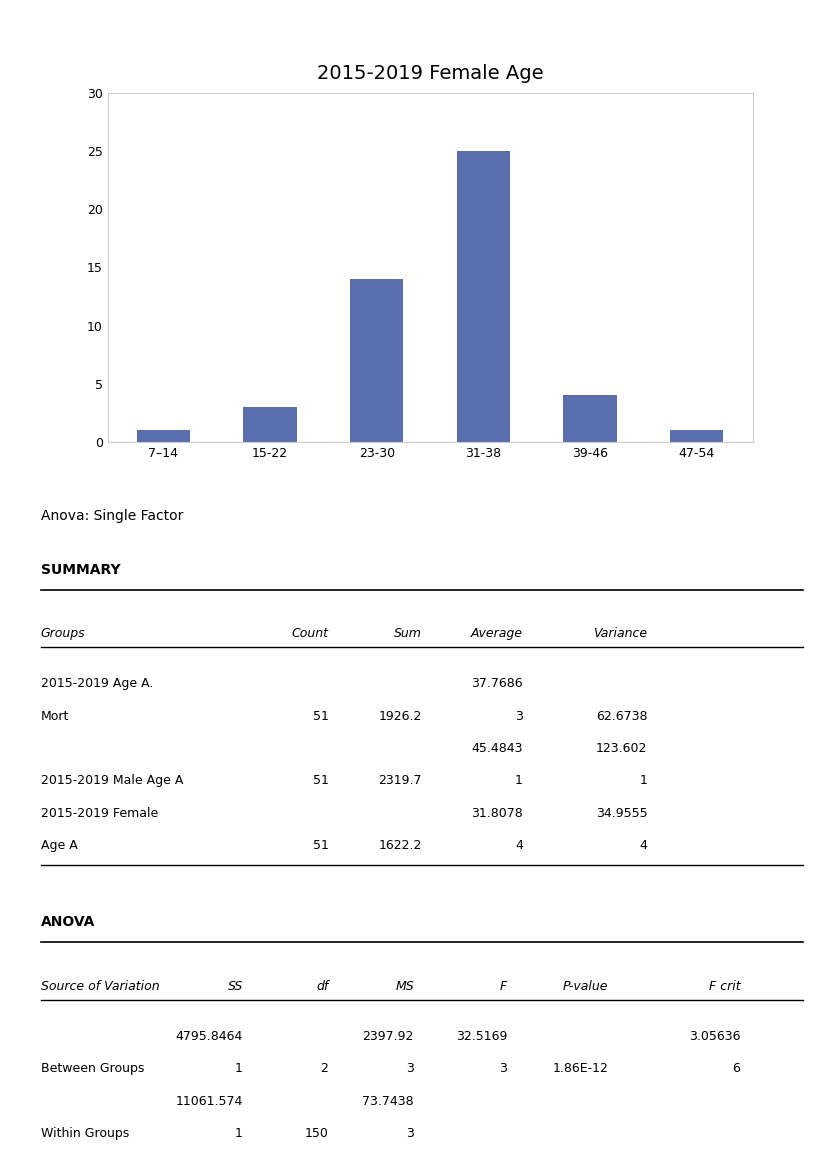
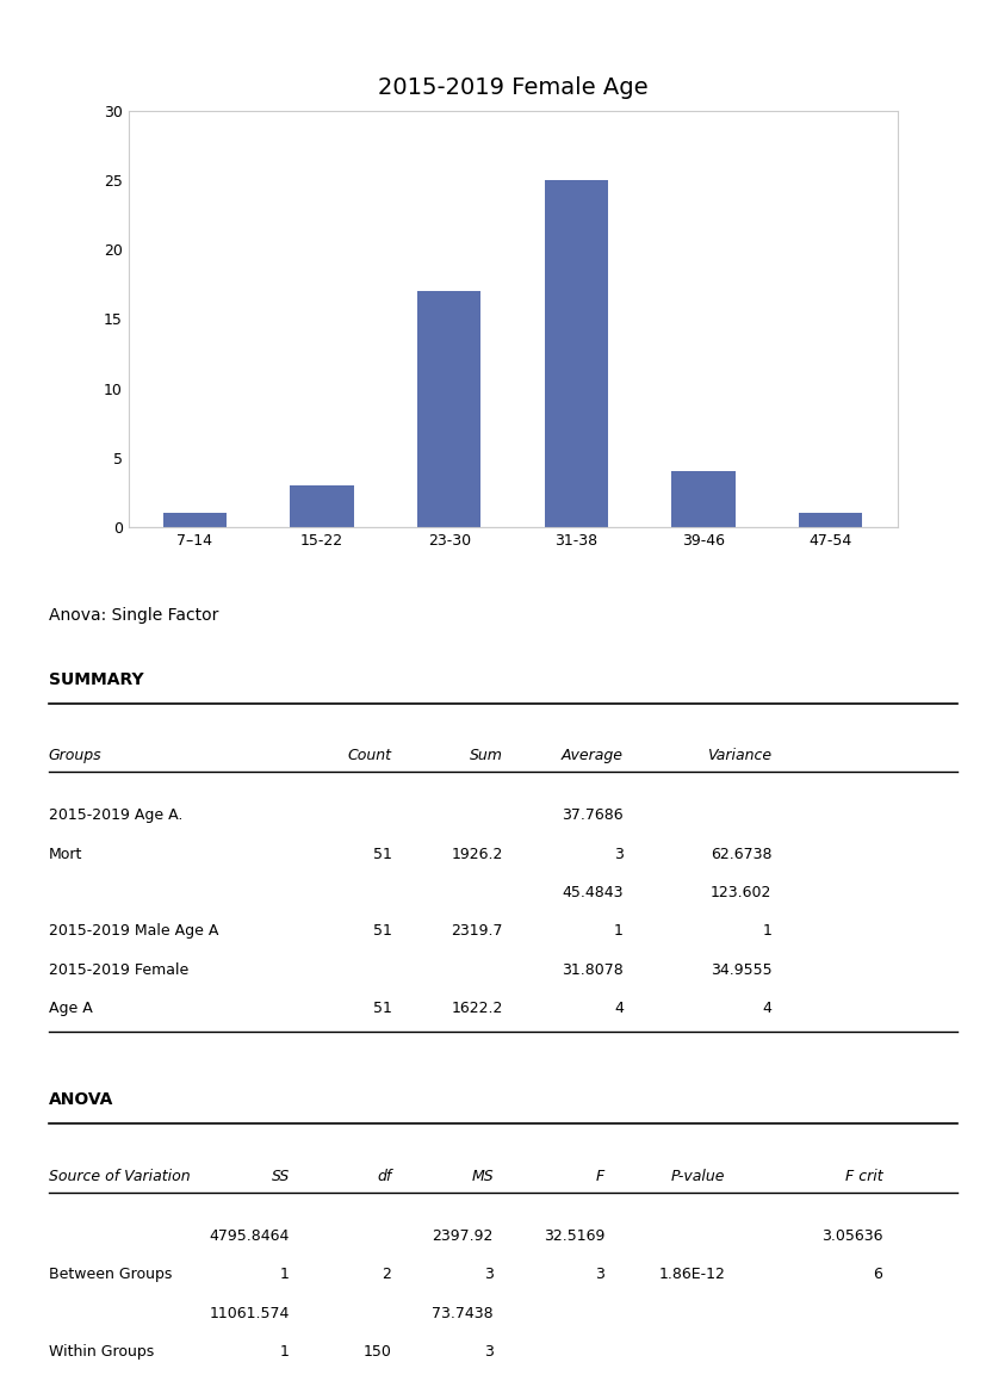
23-30: 14 -> 17
